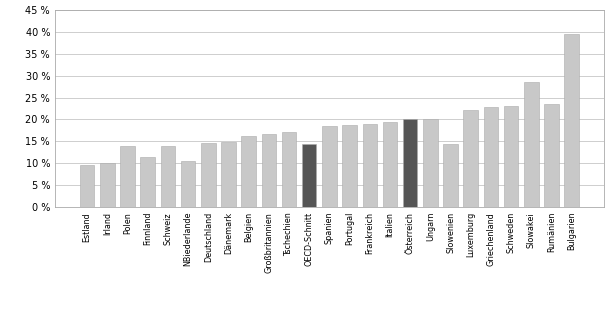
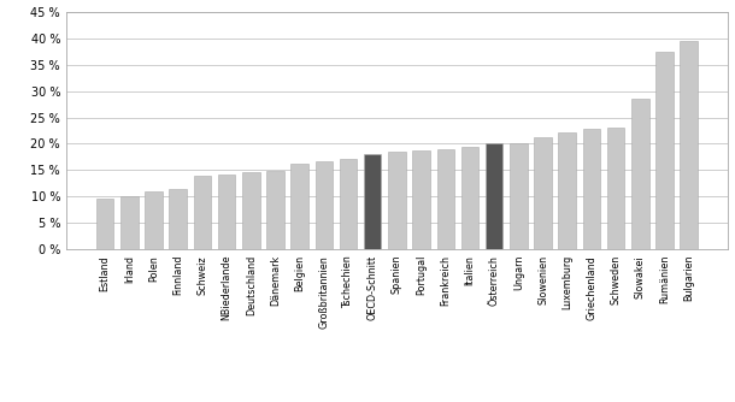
Polen: 14.0 % -> 11.0 %
NBiederlande: 10.5 % -> 14.2 %
OECD-Schnitt: 14.5 % -> 18.0 %
Slowenien: 14.5 % -> 21.2 %
Rumänien: 23.5 % -> 37.5 %
